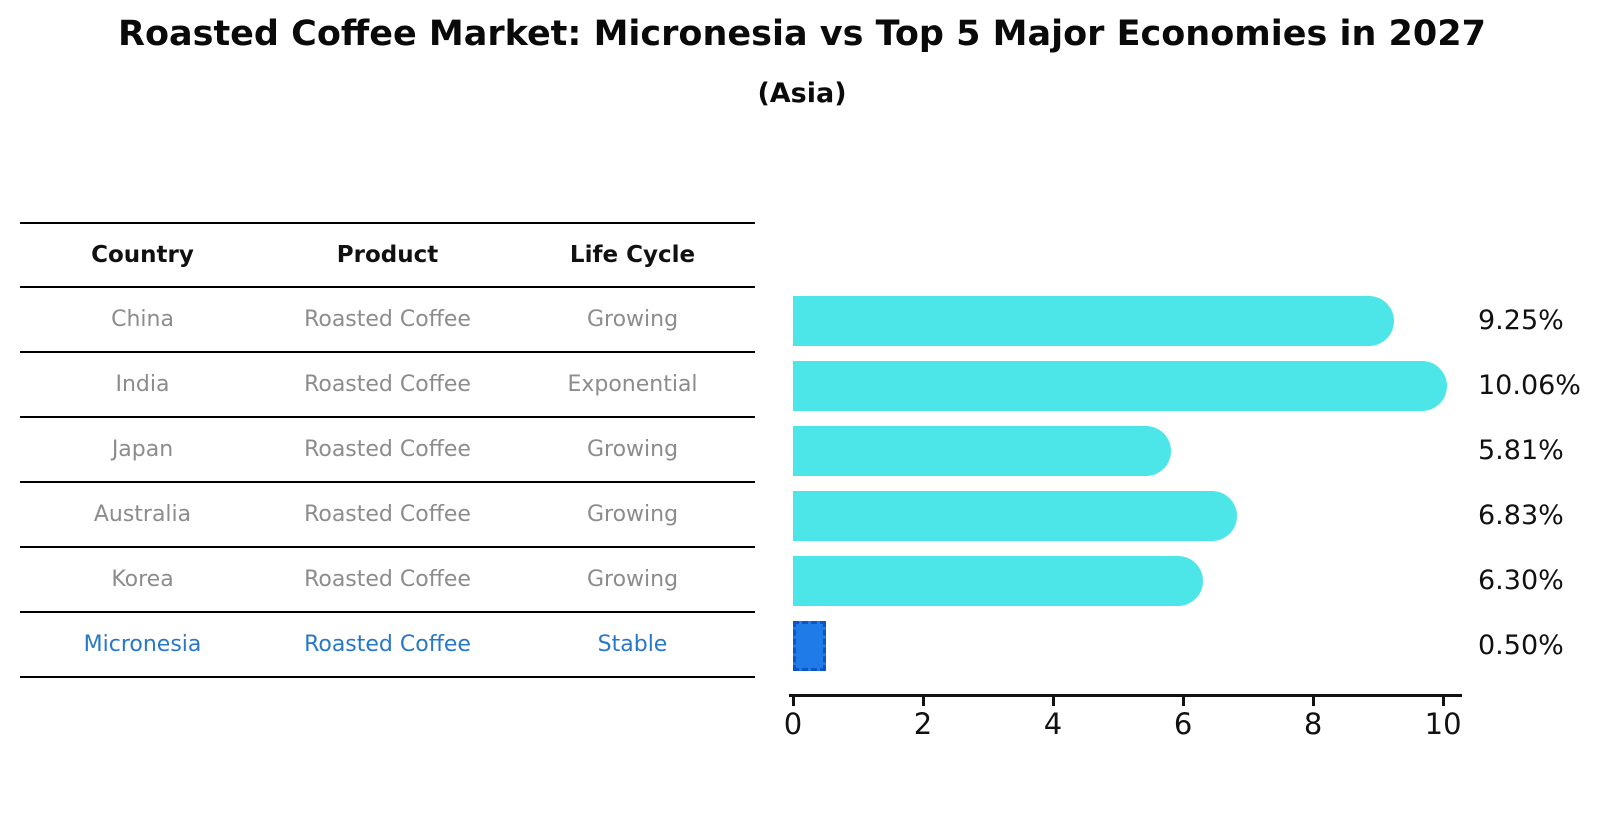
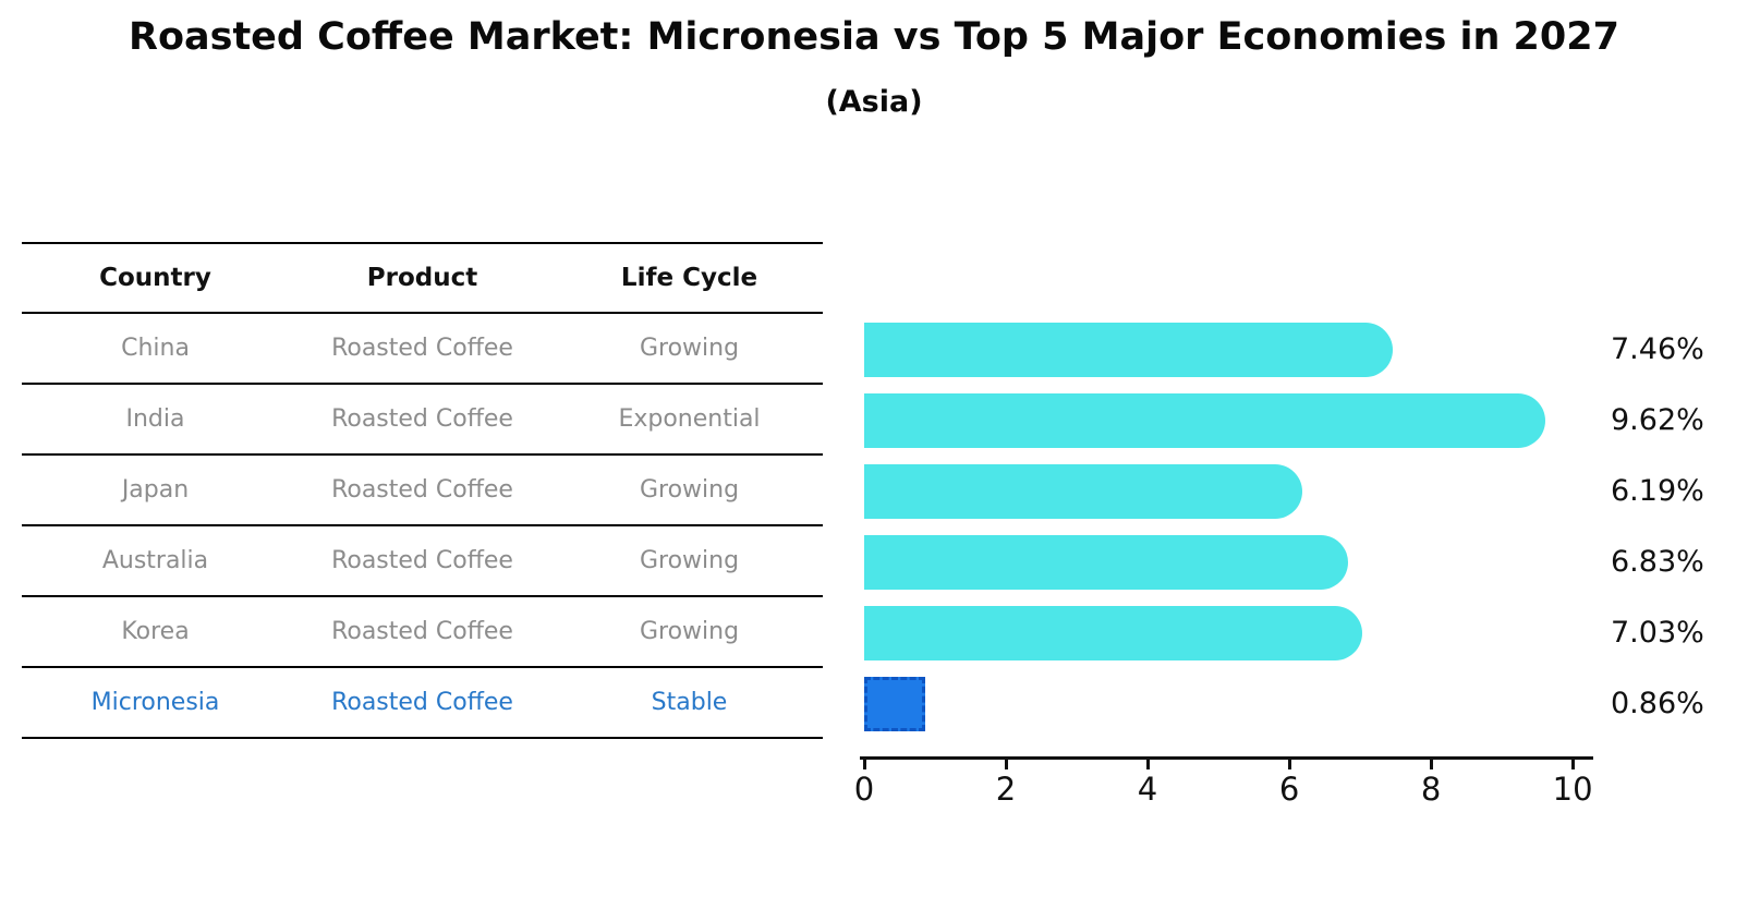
China: 9.25% -> 7.46%
India: 10.06% -> 9.62%
Japan: 5.81% -> 6.19%
Korea: 6.30% -> 7.03%
Micronesia: 0.50% -> 0.86%
